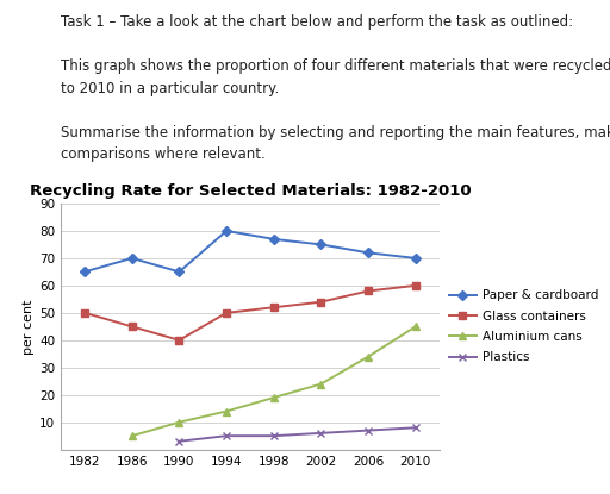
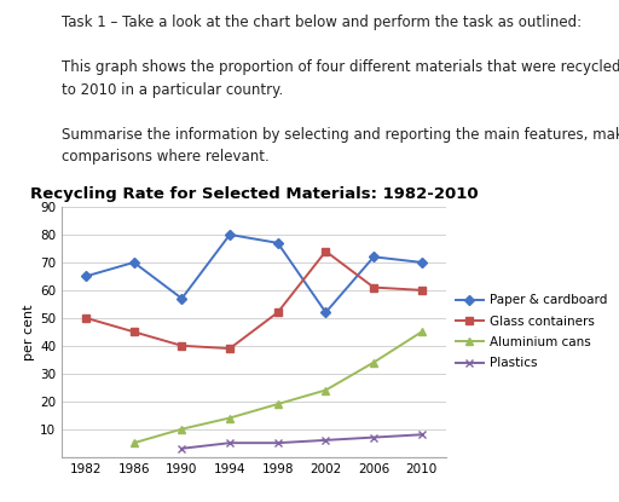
Paper & cardboard/1990: 65 -> 57
Glass containers/1994: 50 -> 39
Paper & cardboard/2002: 75 -> 52
Glass containers/2002: 54 -> 74
Glass containers/2006: 58 -> 61
